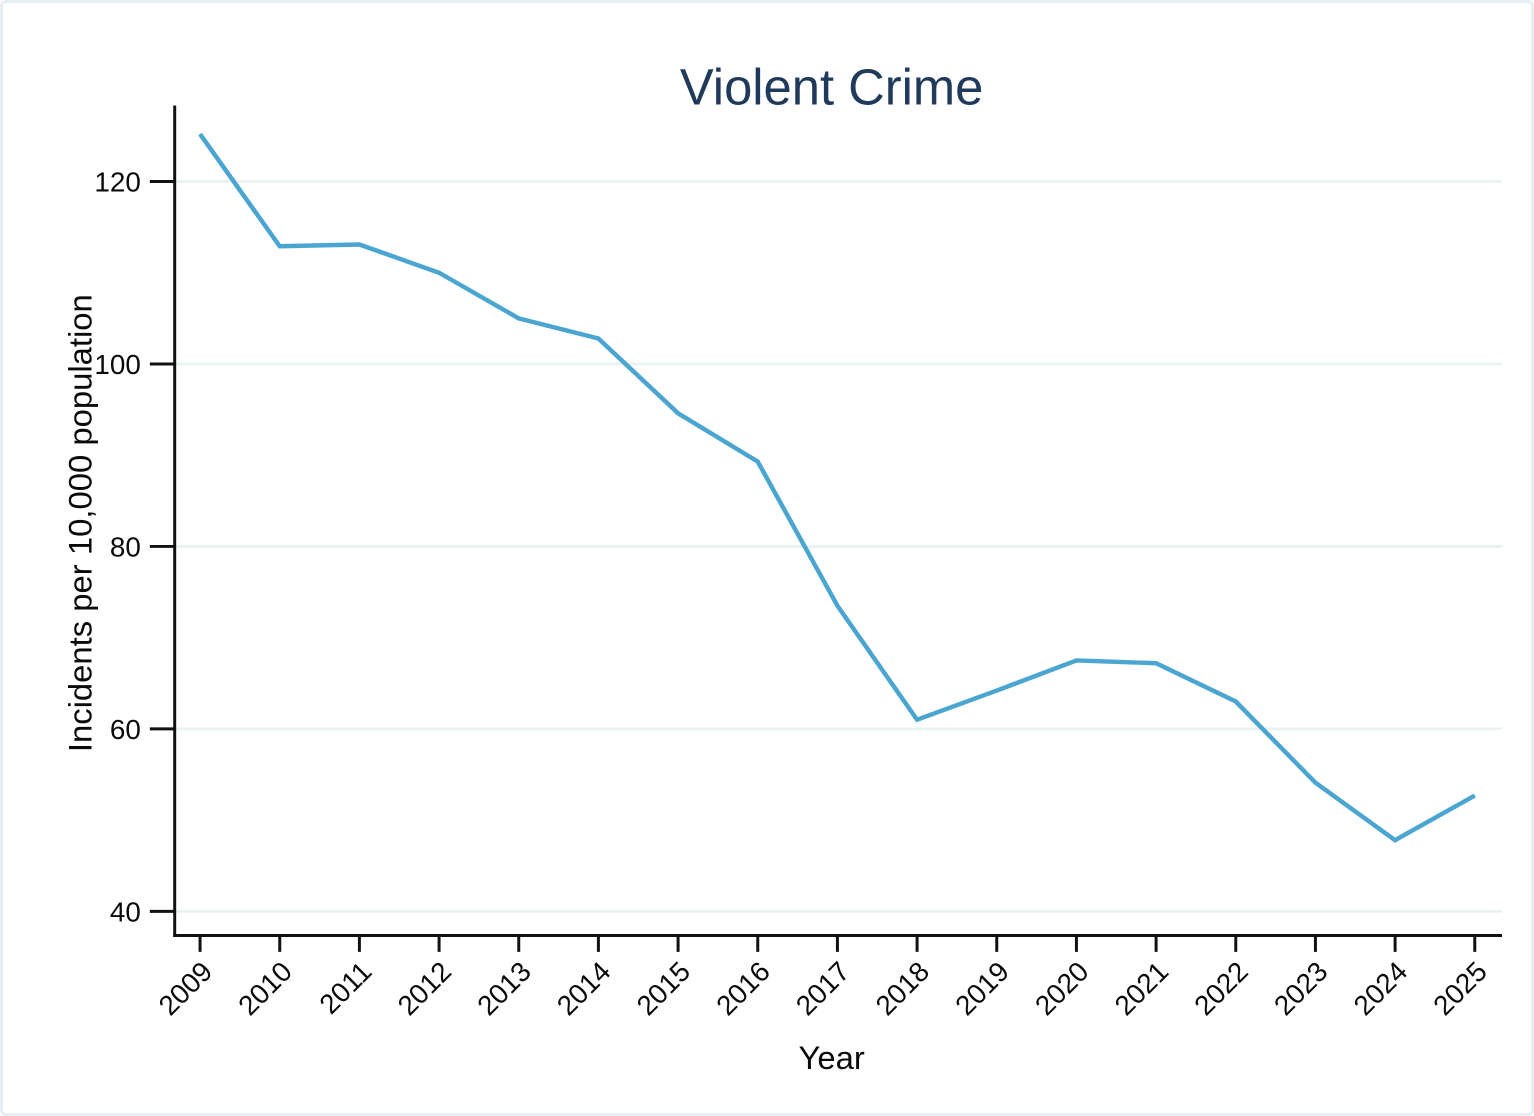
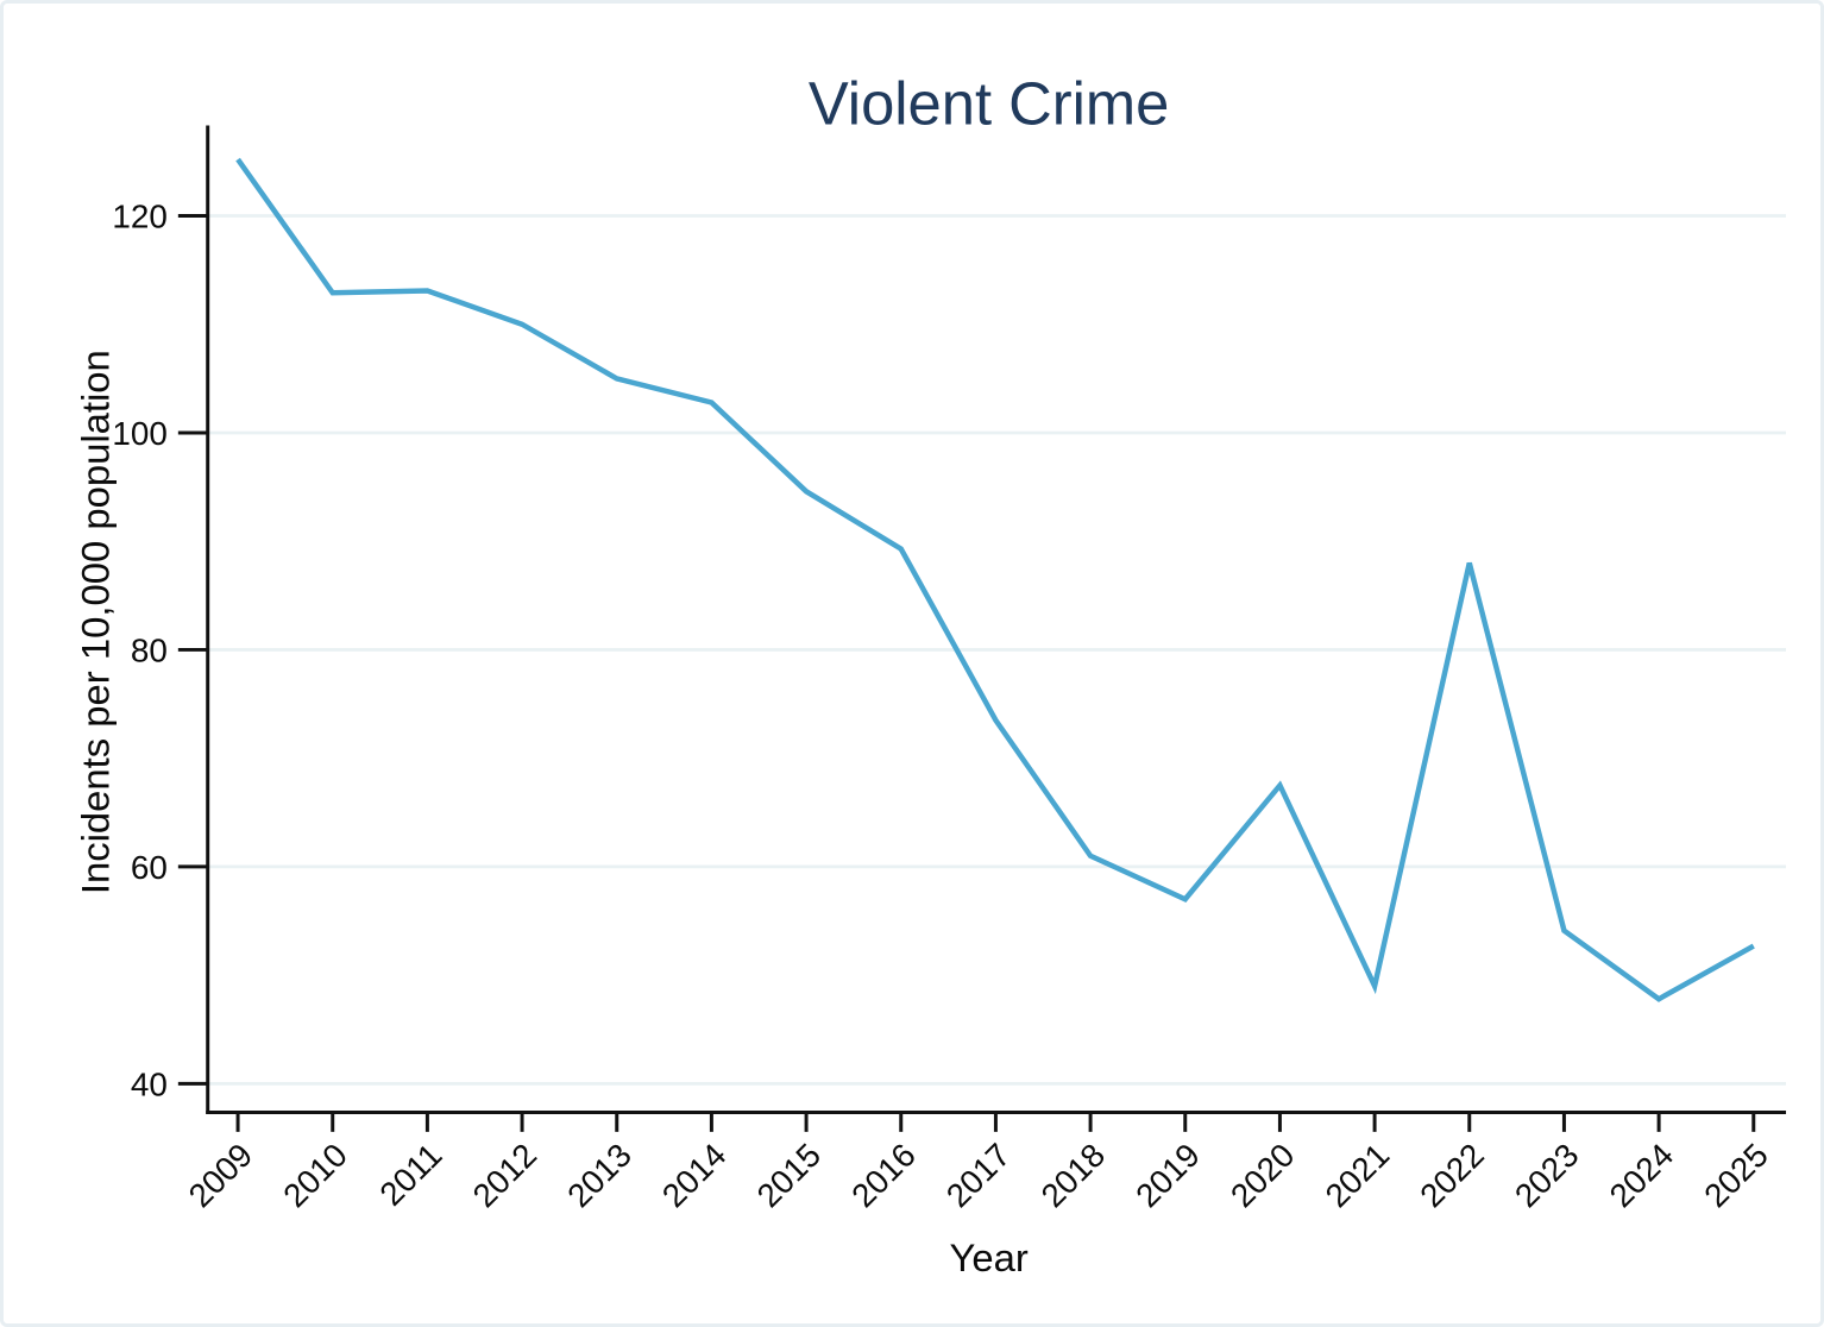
2019: 64 -> 57
2021: 67 -> 49
2022: 63 -> 88
